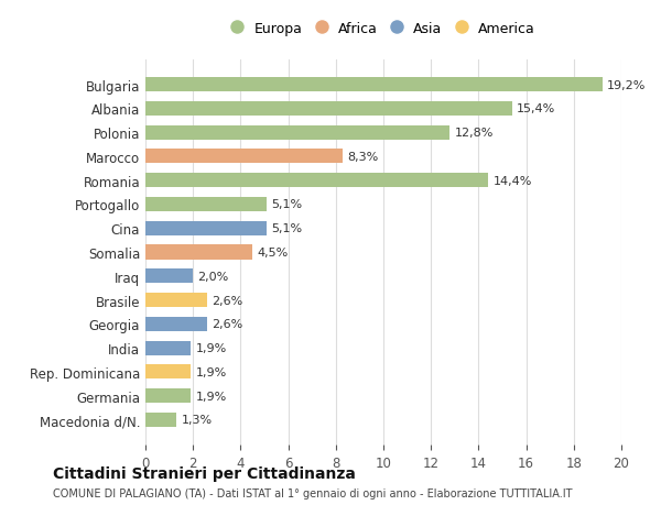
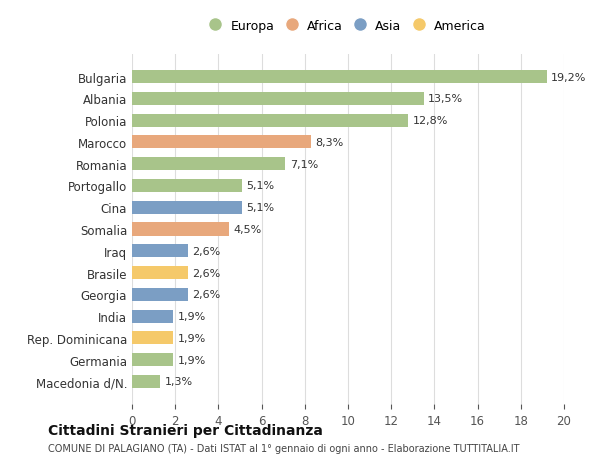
Albania: 15,4% -> 13,5%
Romania: 14,4% -> 7,1%
Iraq: 2,0% -> 2,6%
